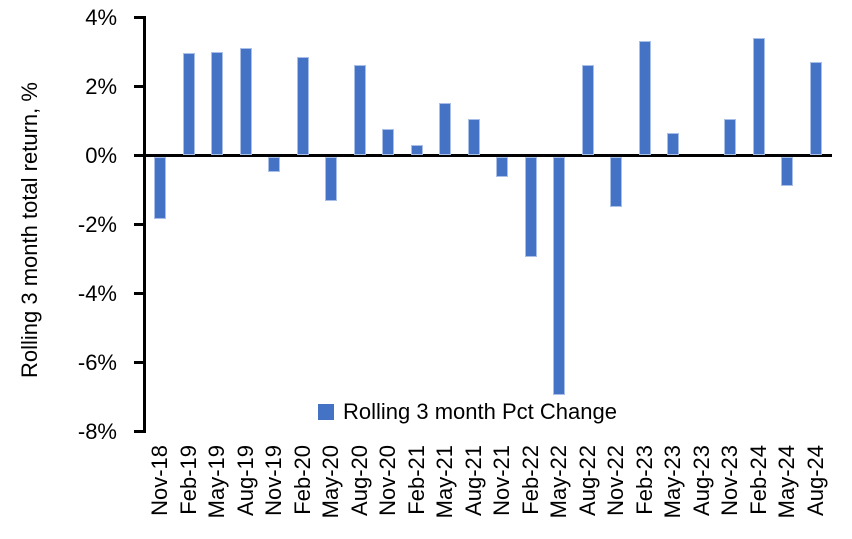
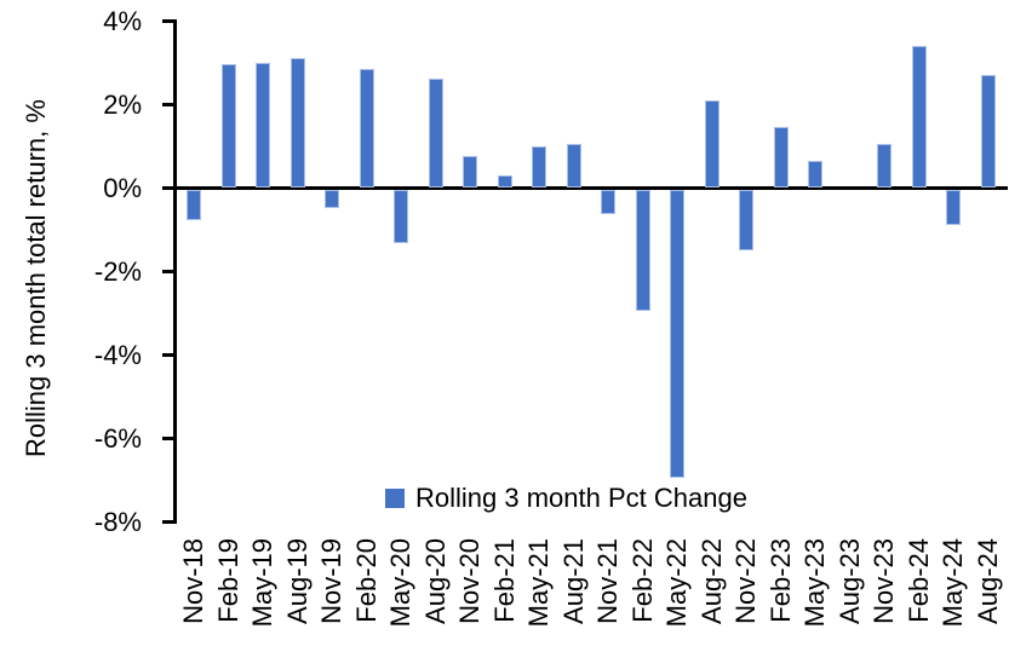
Nov-18: -1.8% -> -0.8%
May-21: 1.5% -> 1.0%
Aug-22: 2.6% -> 2.1%
Feb-23: 3.3% -> 1.4%
